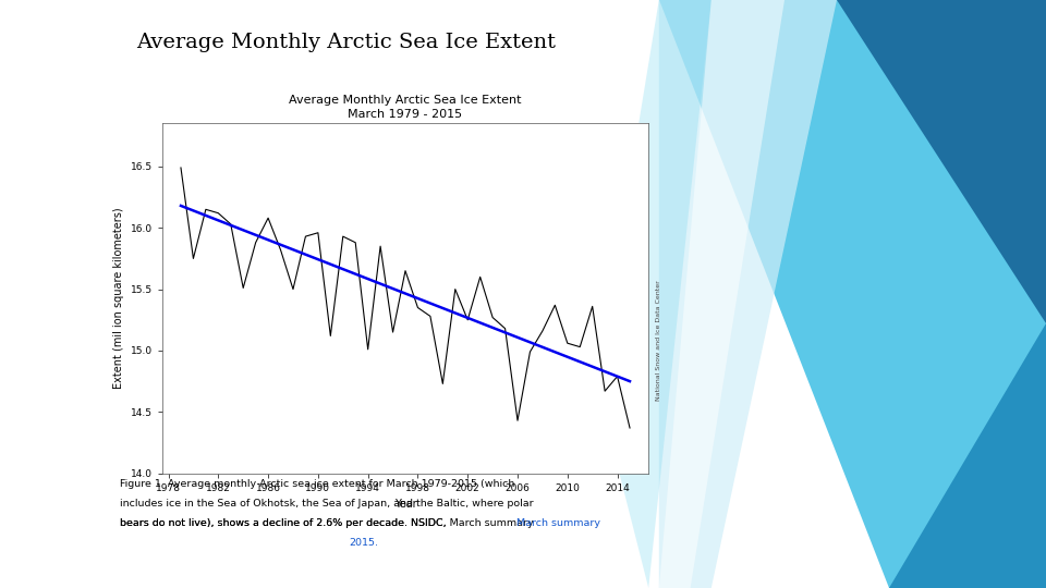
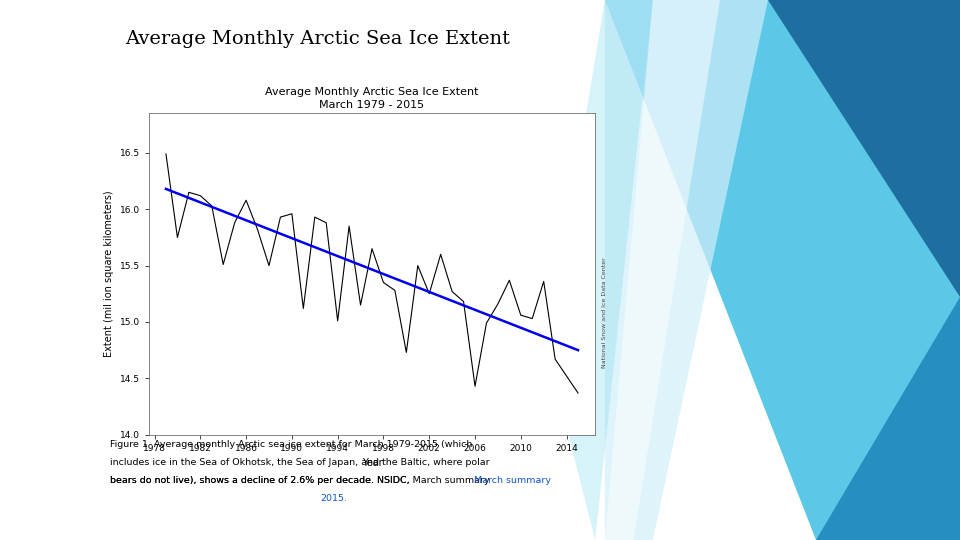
2014: 14.79 -> 14.52
